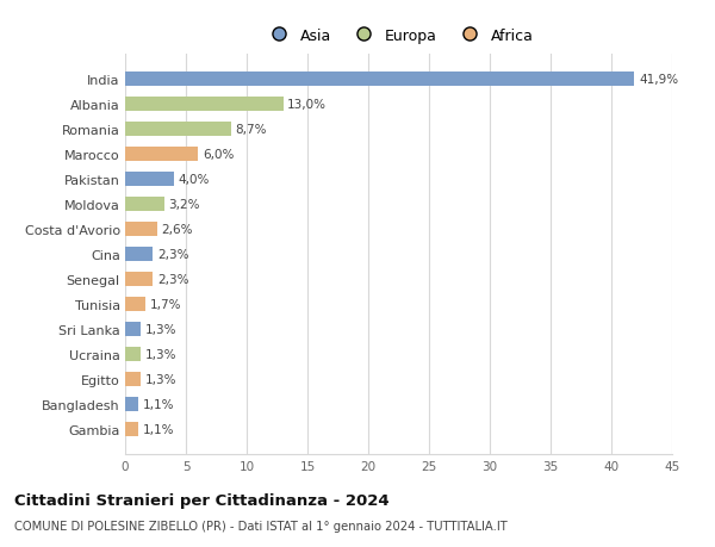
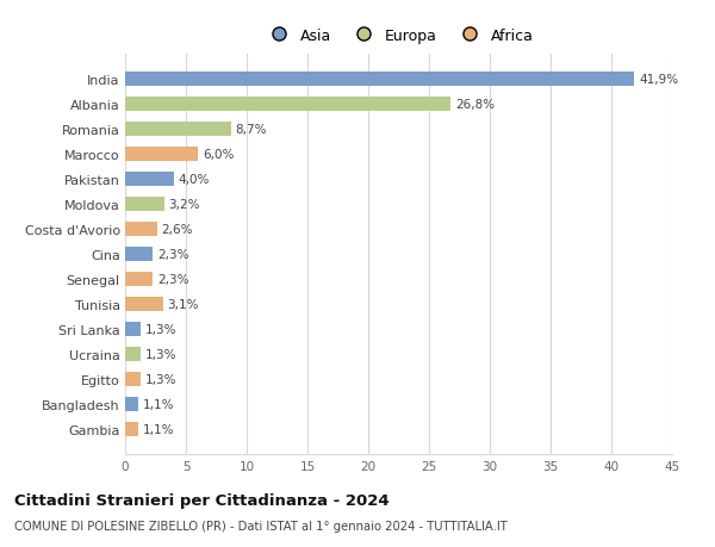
Albania: 13,0% -> 26,8%
Tunisia: 1,7% -> 3,1%
